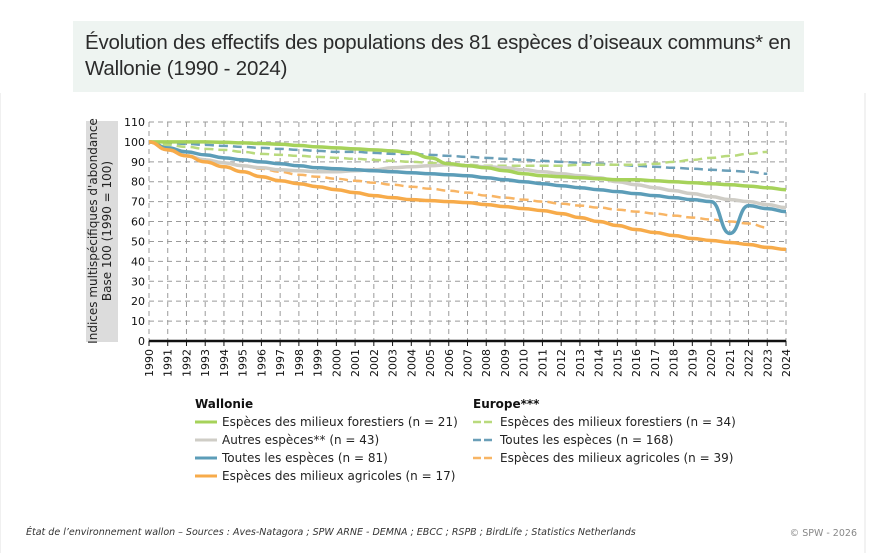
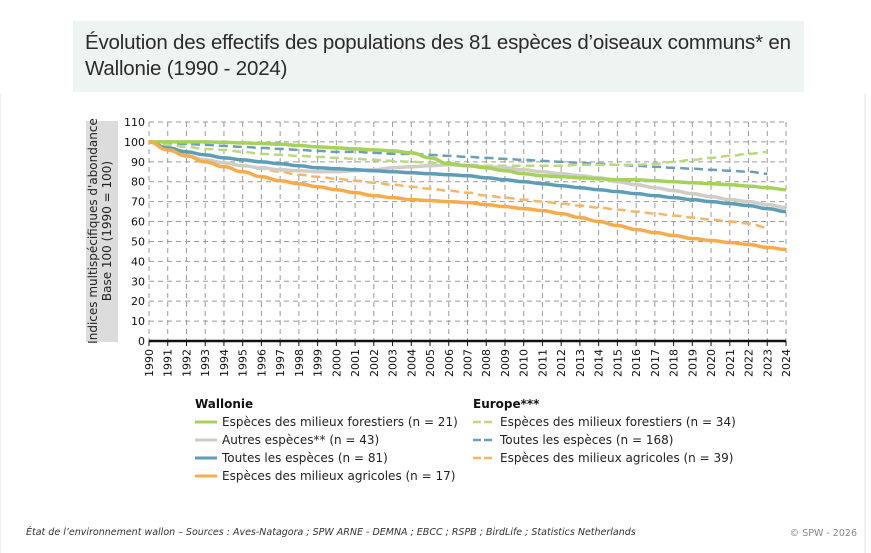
Toutes les espèces (n = 81)/2021: 54 -> 69
